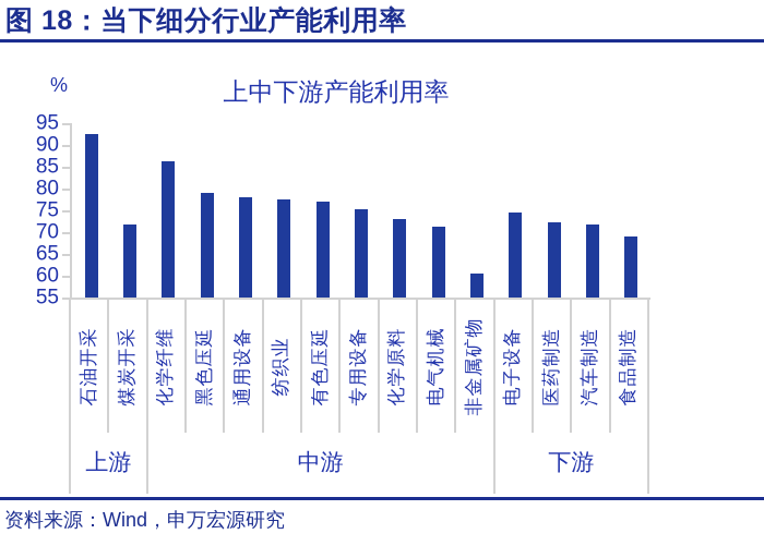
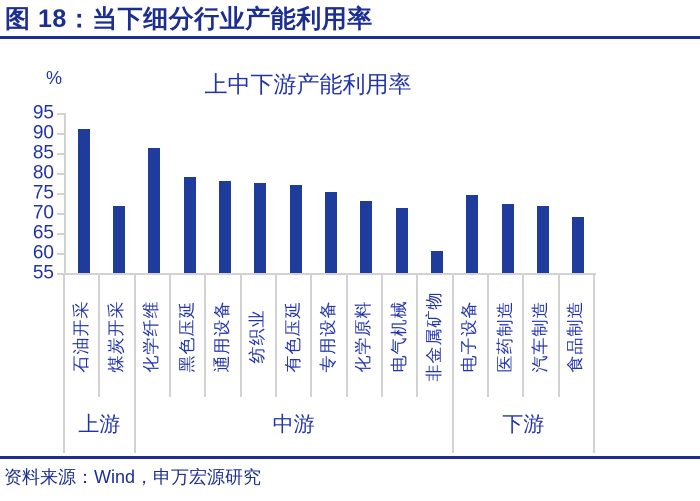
石油开采: 93 -> 91
